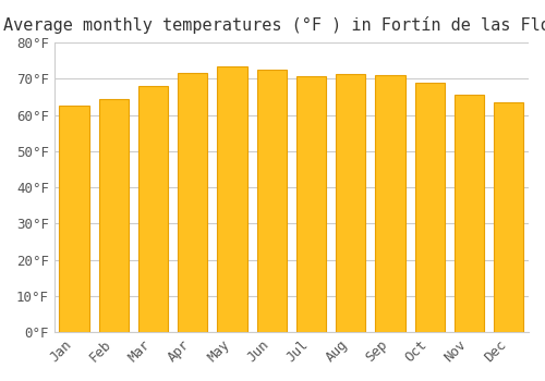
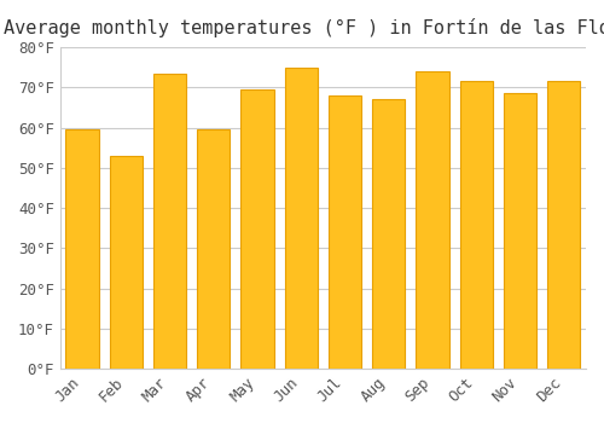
Jan: 62.6°F -> 59.5°F
Feb: 64.4°F -> 53.0°F
Mar: 68.0°F -> 73.5°F
Apr: 71.6°F -> 59.5°F
May: 73.4°F -> 69.5°F
Jun: 72.5°F -> 75.0°F
Jul: 70.7°F -> 68.0°F
Aug: 71.2°F -> 67.0°F
Sep: 71.1°F -> 74.0°F
Oct: 68.9°F -> 71.5°F
Nov: 65.5°F -> 68.5°F
Dec: 63.5°F -> 71.5°F
